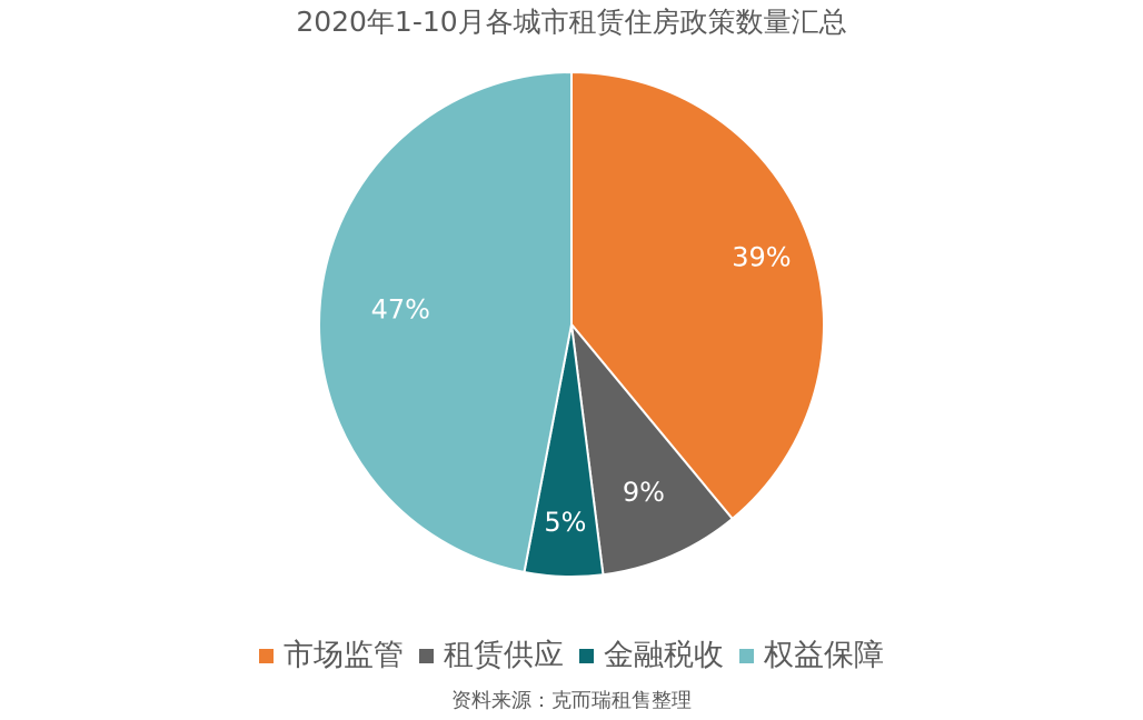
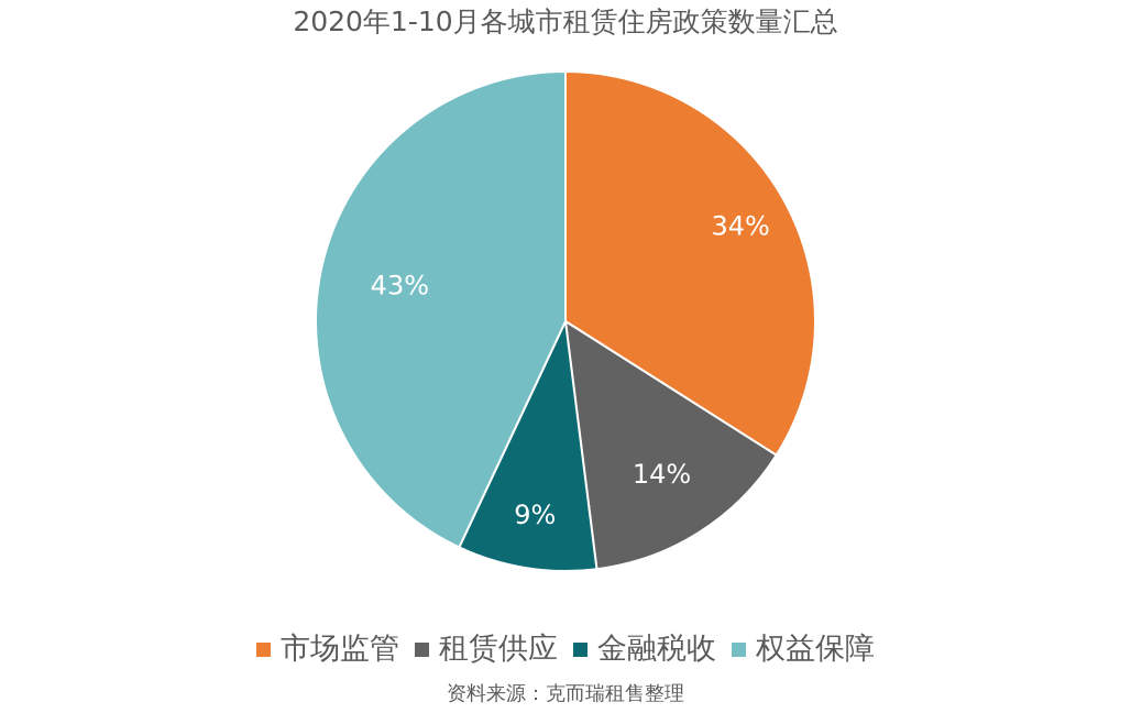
市场监管: 39% -> 34%
租赁供应: 9% -> 14%
金融税收: 5% -> 9%
权益保障: 47% -> 43%
